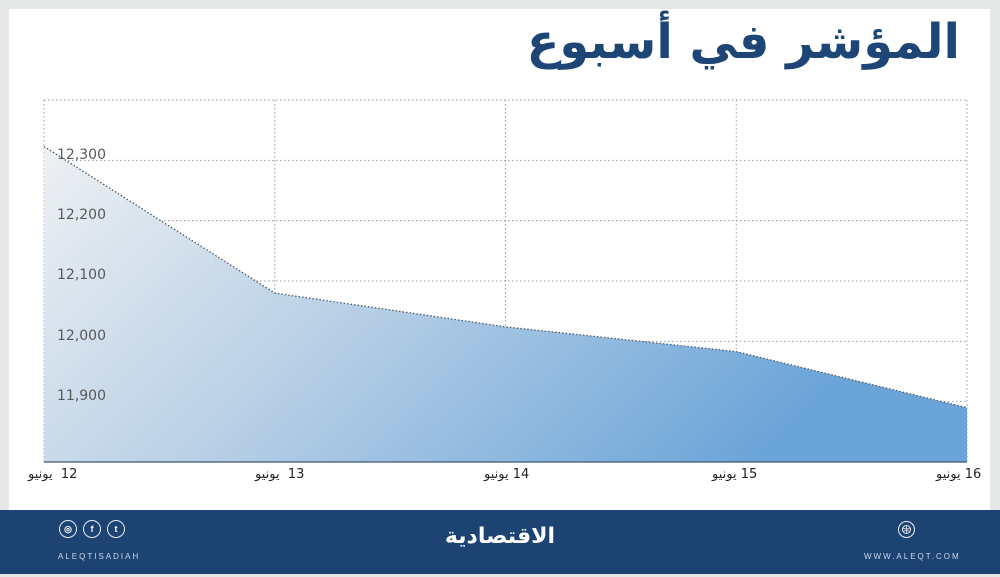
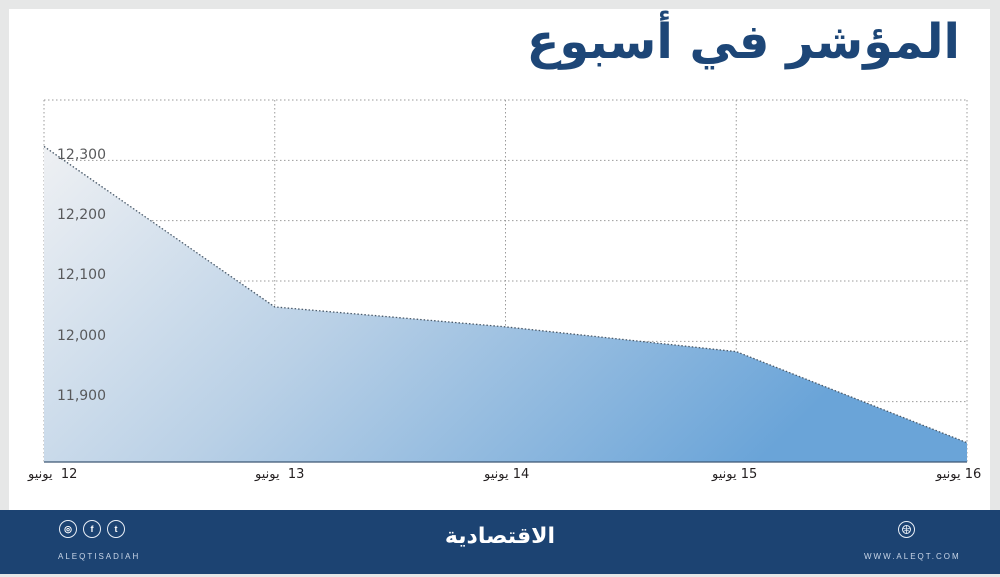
13 يونيو: 12080 -> 12060
16 يونيو: 11890 -> 11830
